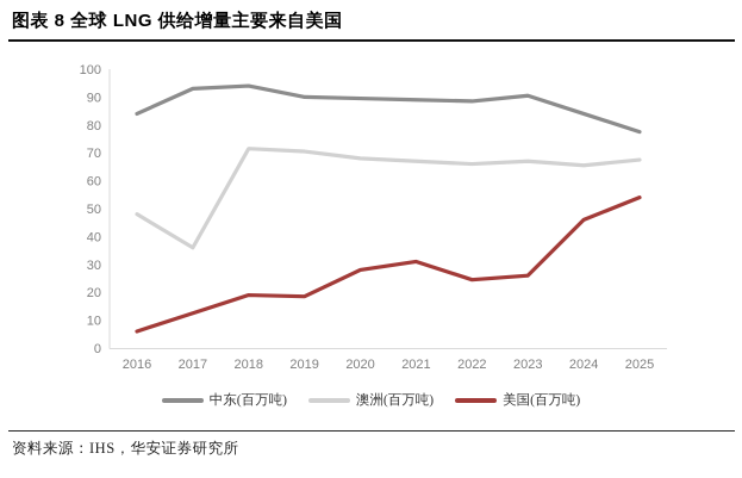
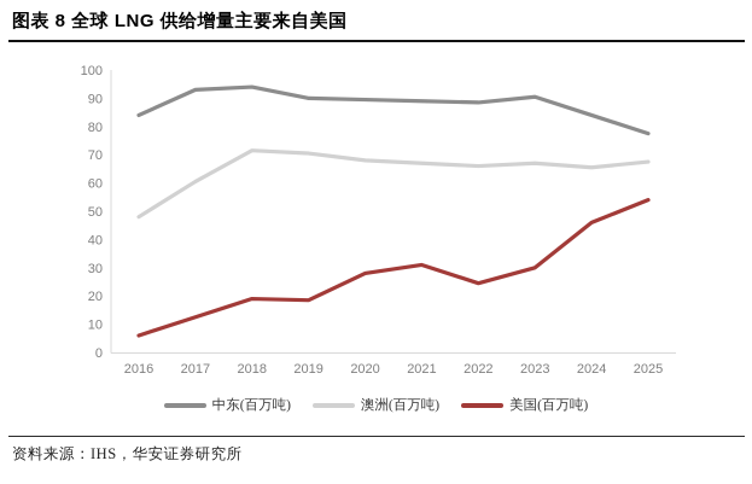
澳洲(百万吨)/2017: 36 -> 60
美国(百万吨)/2023: 26 -> 30
